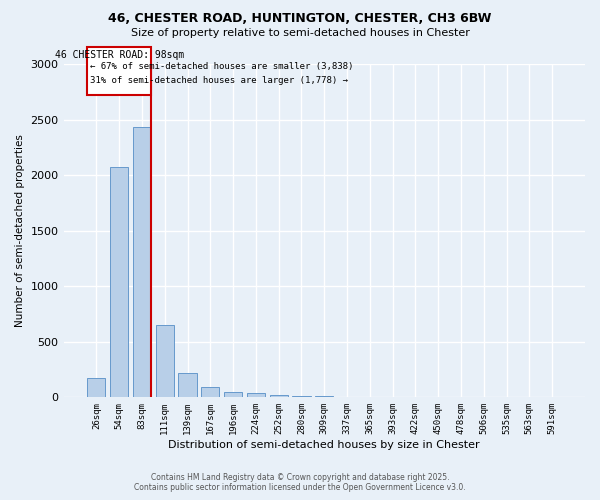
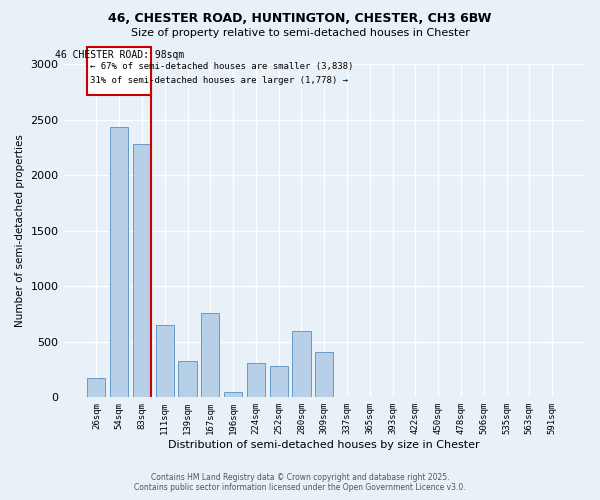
54sqm: 2080 -> 2430
83sqm: 2430 -> 2280
139sqm: 220 -> 330
167sqm: 90 -> 760
224sqm: 40 -> 310
252sqm: 20 -> 280
280sqm: 20 -> 600
309sqm: 10 -> 410
